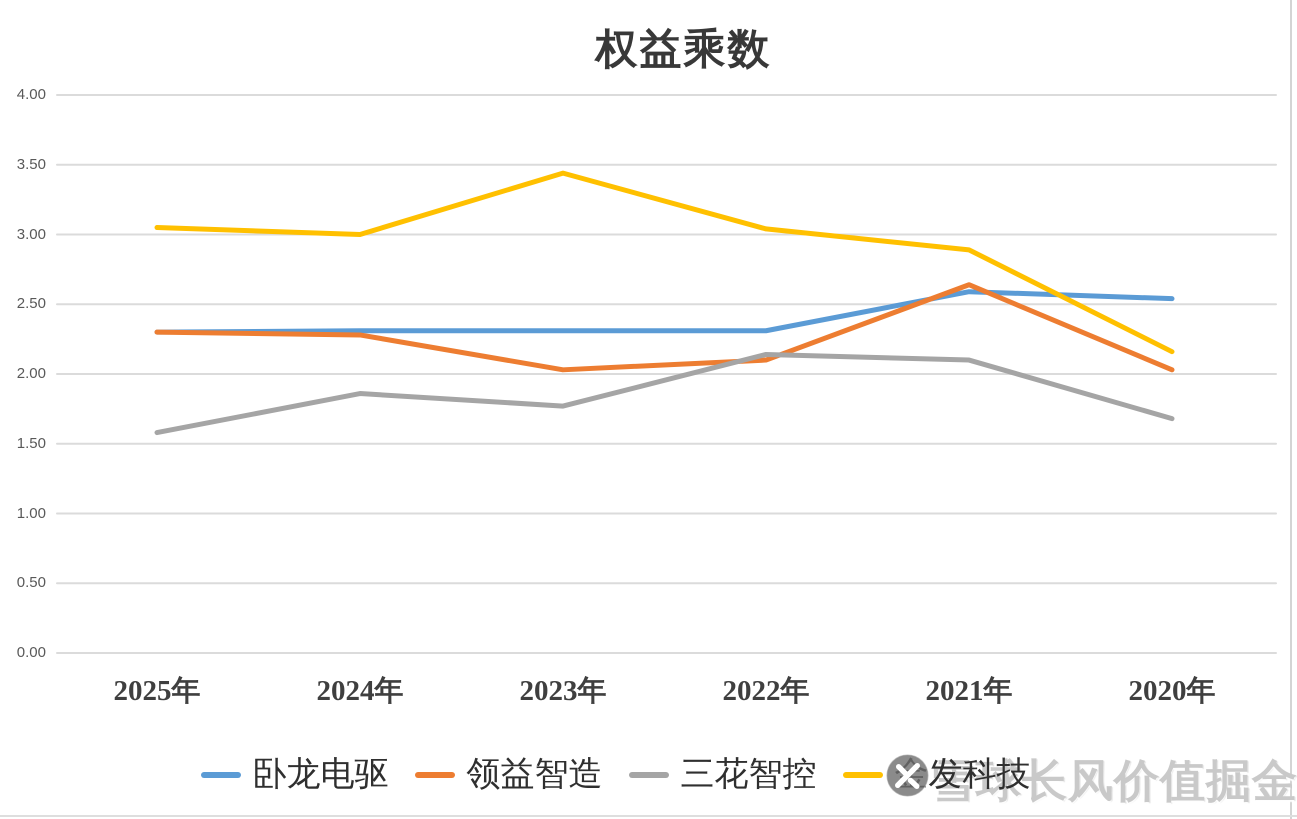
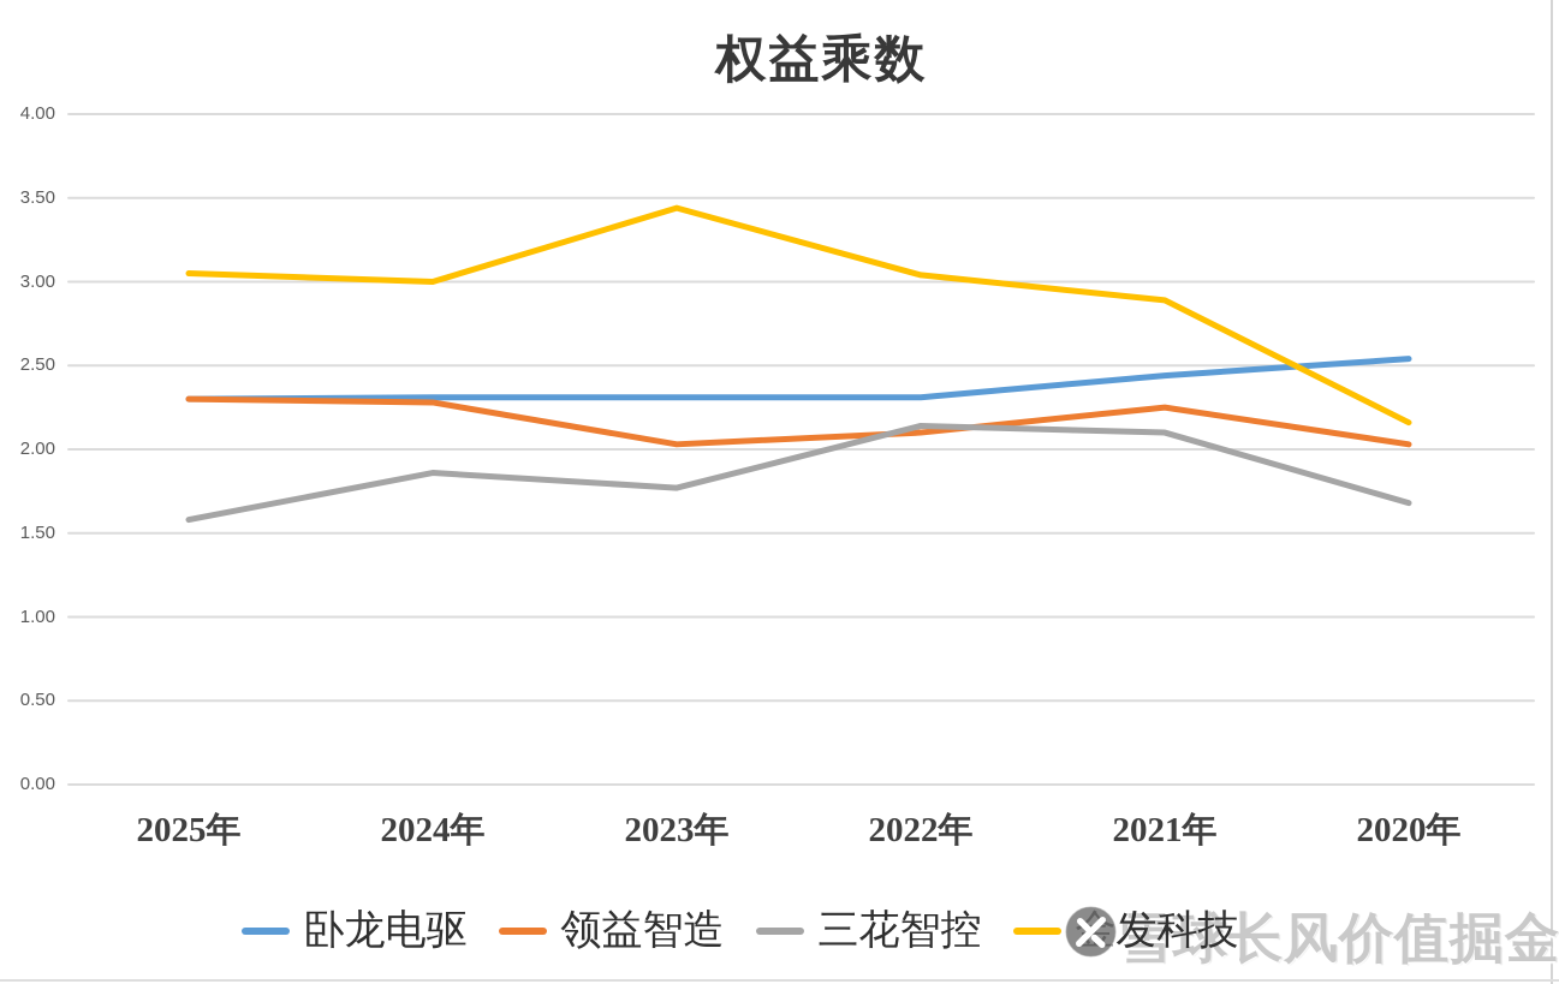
卧龙电驱/2021年: 2.59 -> 2.44
领益智造/2021年: 2.64 -> 2.25
